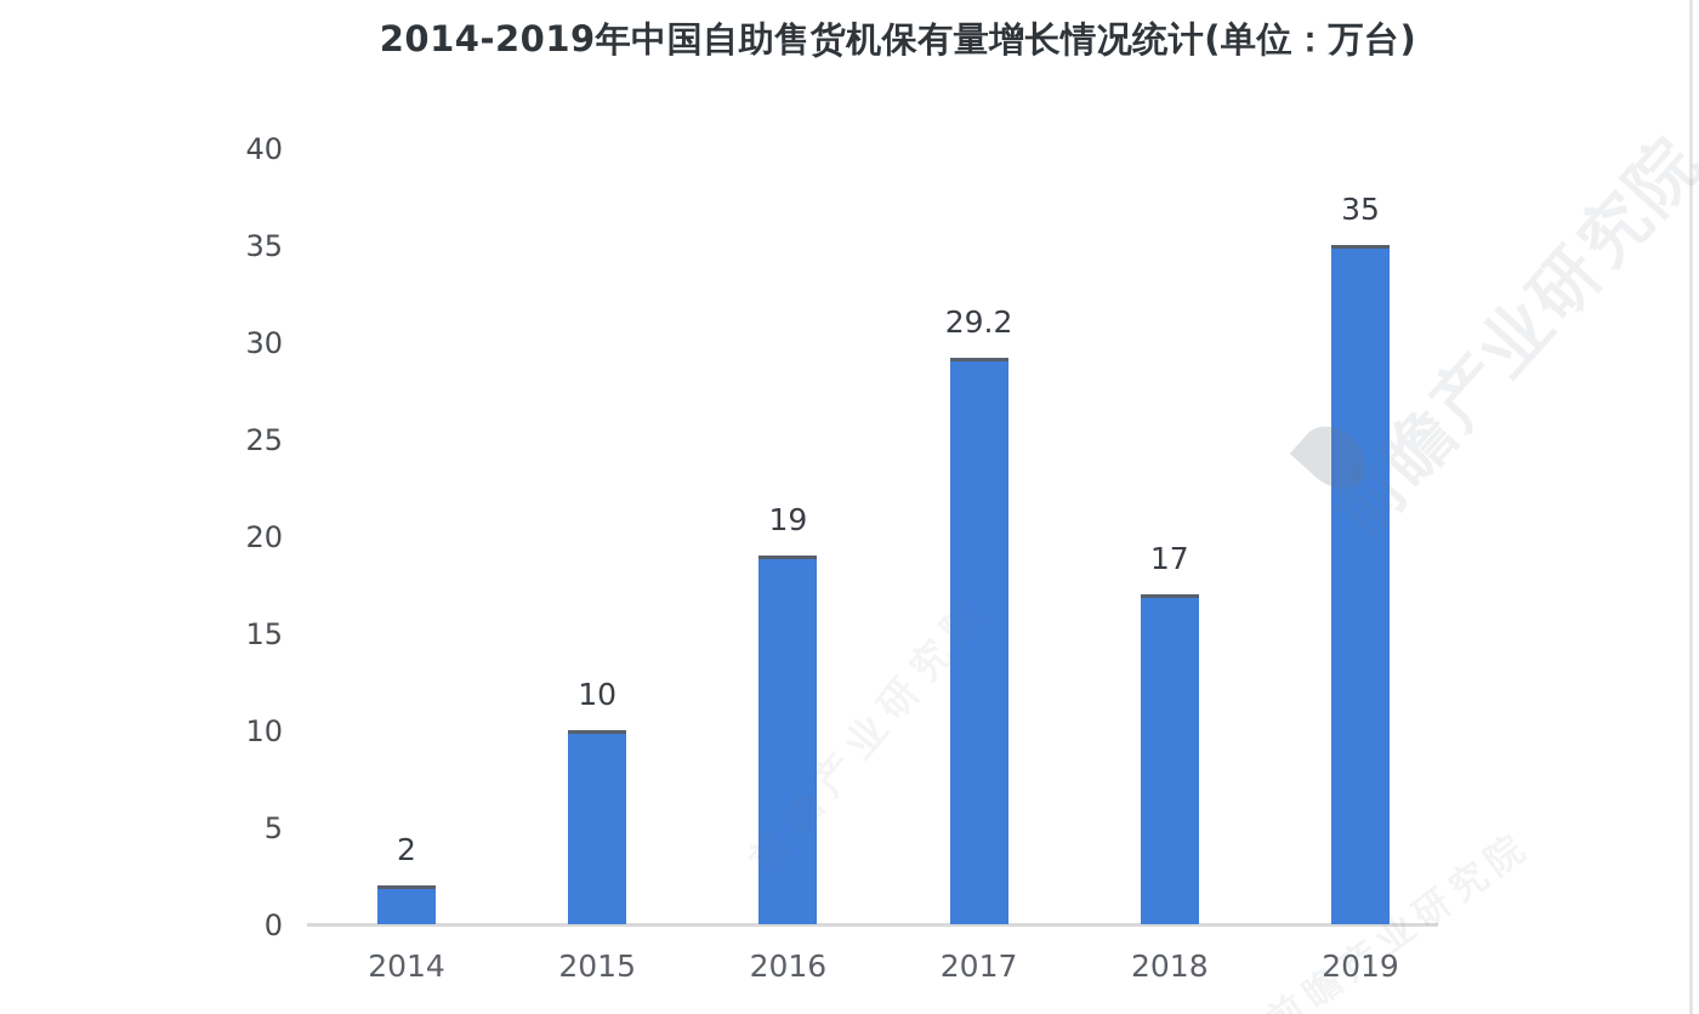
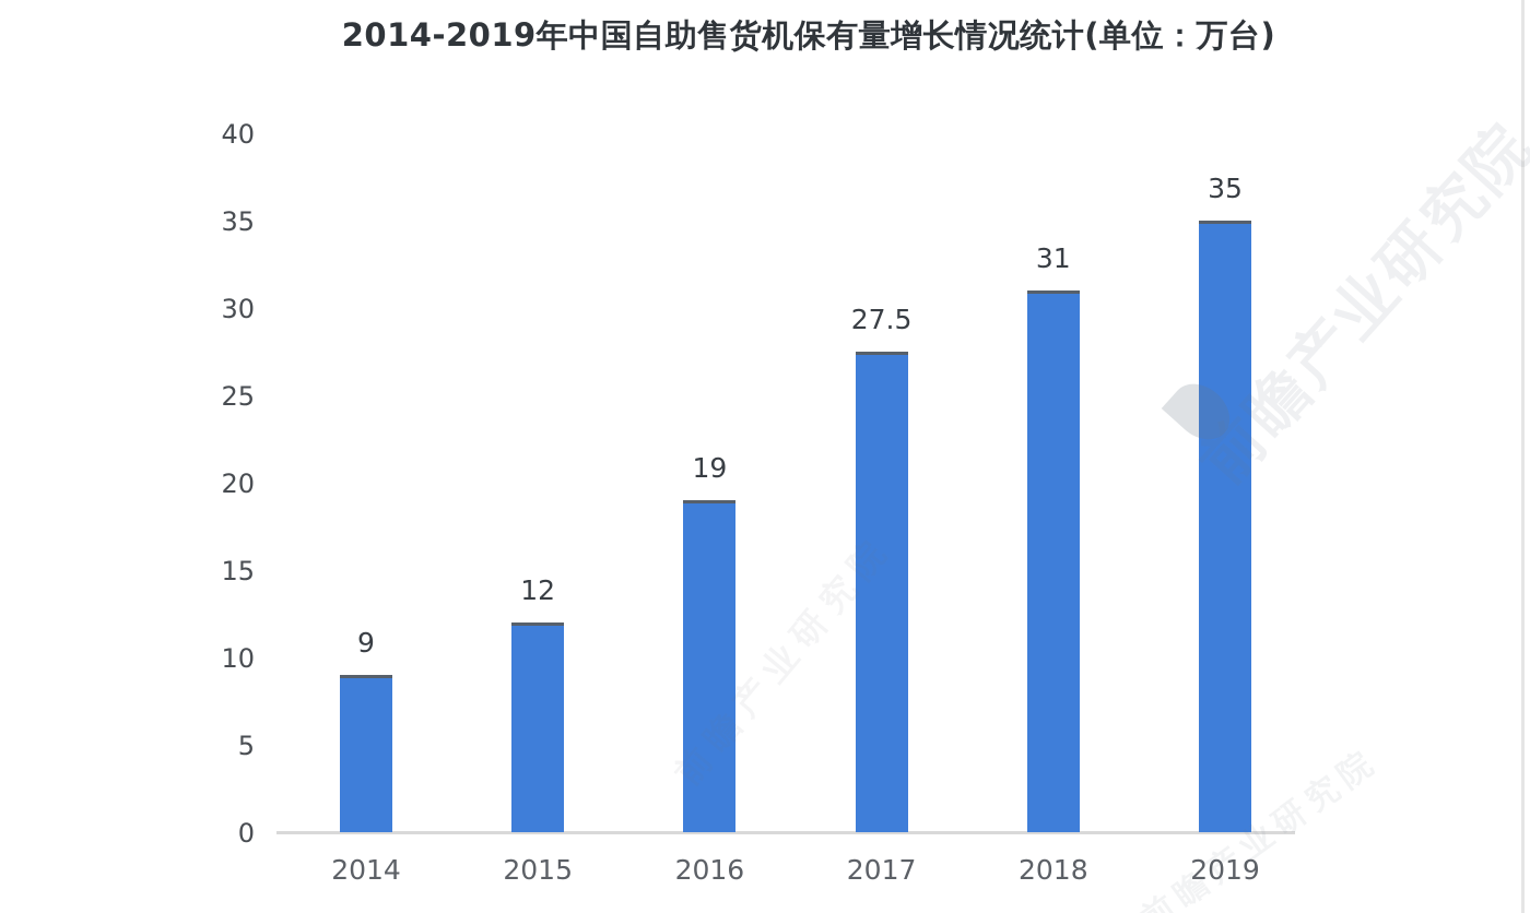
2014: 2 -> 9
2015: 10 -> 12
2017: 29.2 -> 27.5
2018: 17 -> 31
